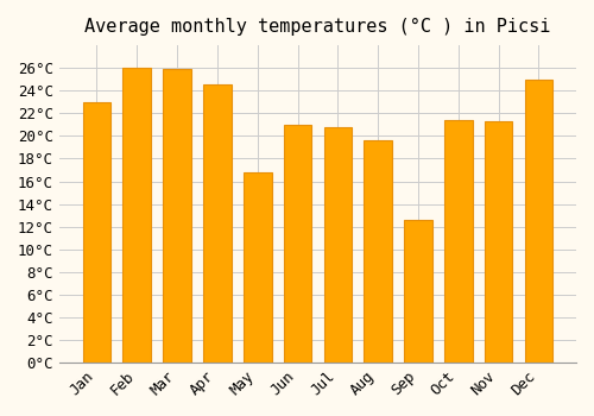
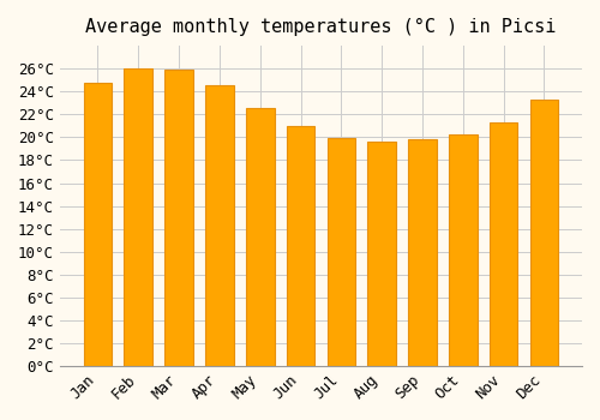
Jan: 23.0°C -> 24.8°C
May: 16.8°C -> 22.6°C
Jul: 20.8°C -> 19.9°C
Sep: 12.6°C -> 19.8°C
Oct: 21.4°C -> 20.3°C
Dec: 25.0°C -> 23.3°C
